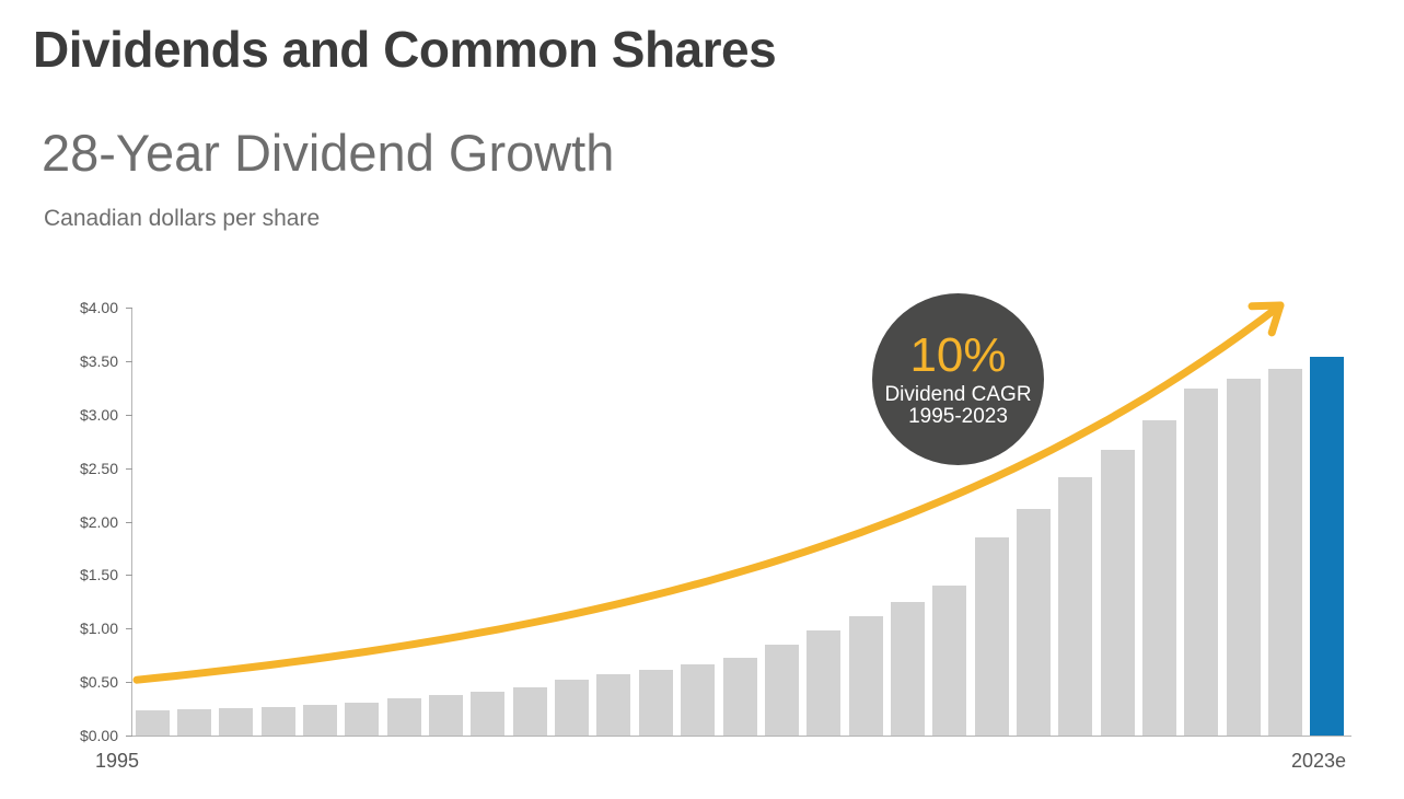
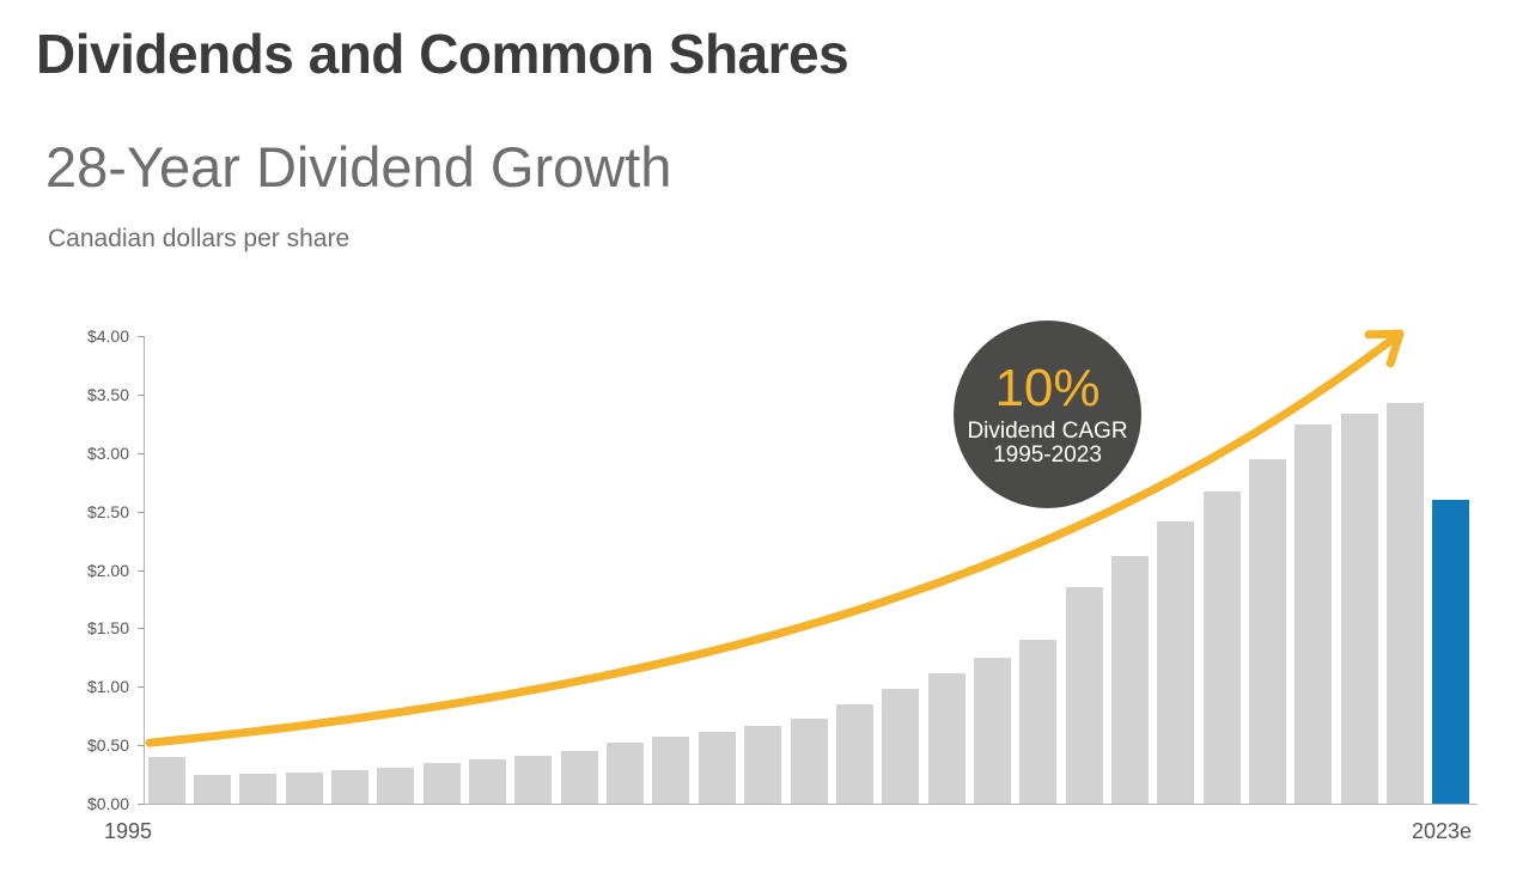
1995: $0.2 -> $0.4
2023e: $3.5 -> $2.6
